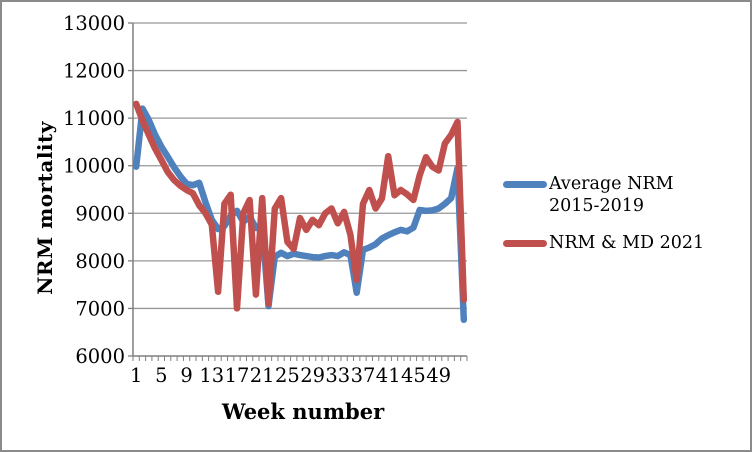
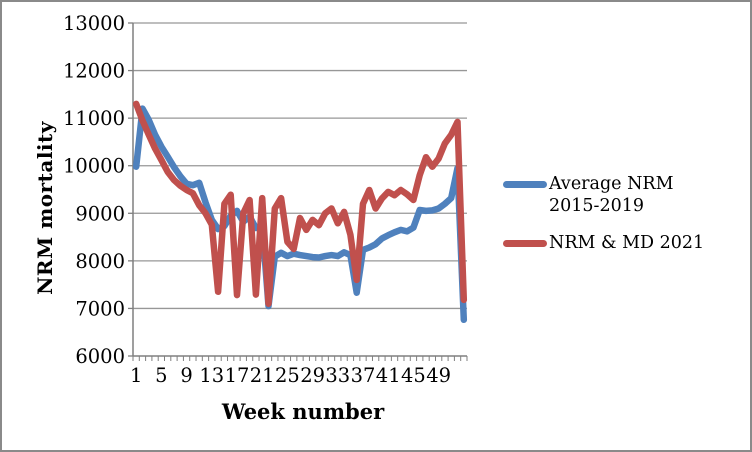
NRM & MD 2021/17: 7000 -> 7300
NRM & MD 2021/41: 10200 -> 9400
NRM & MD 2021/49: 9900 -> 10200
